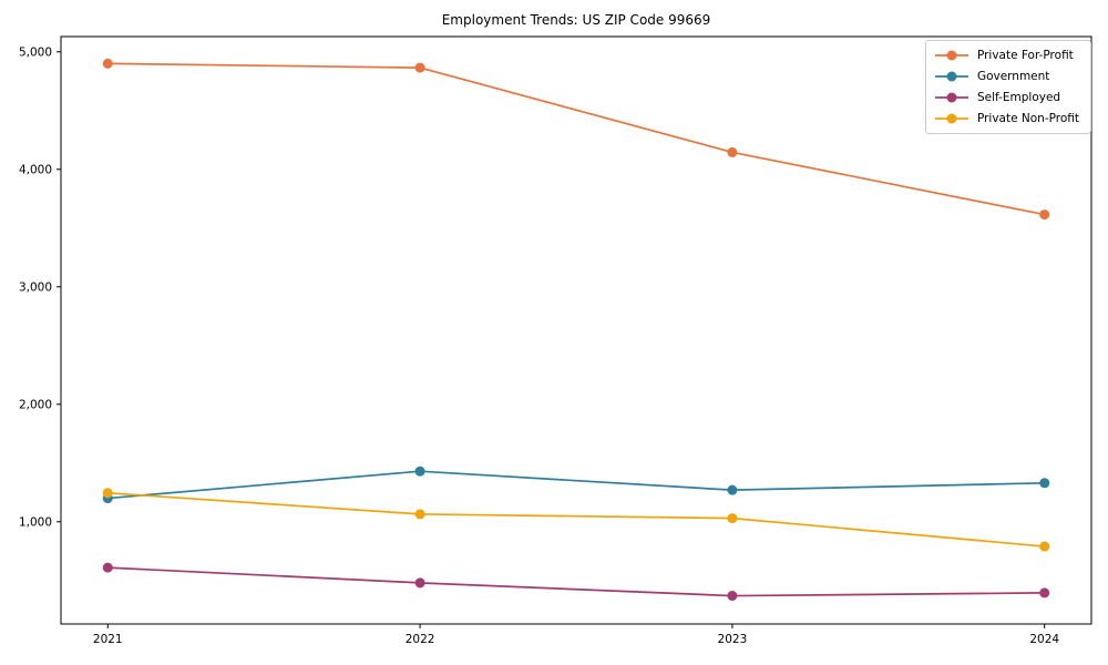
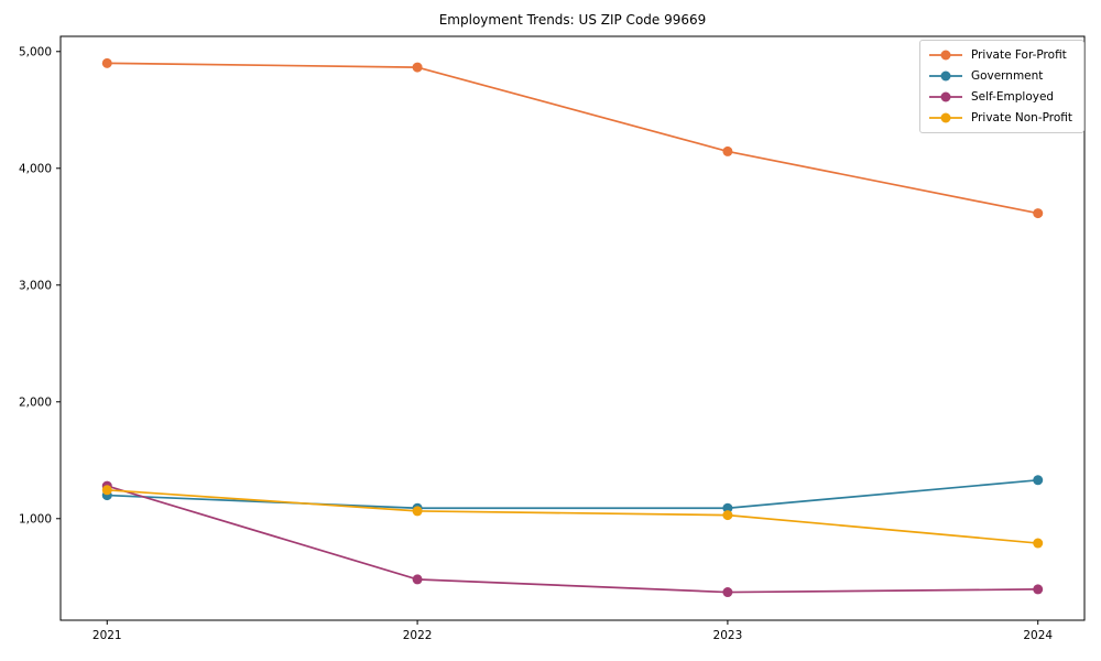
Self-Employed/2021: 610 -> 1280
Government/2022: 1430 -> 1090
Government/2023: 1270 -> 1090
